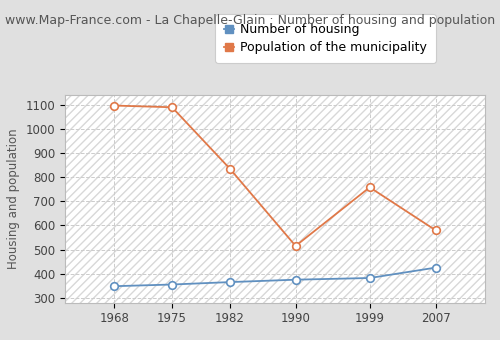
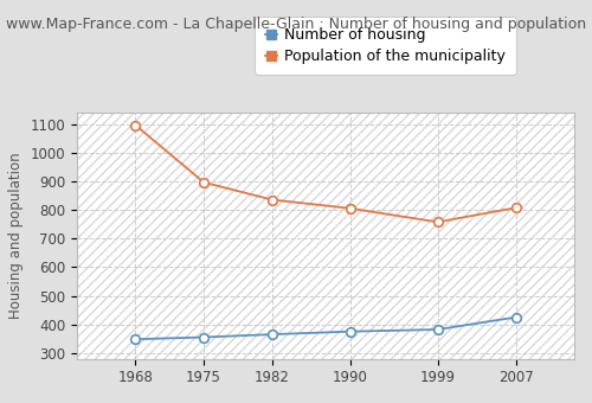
Population of the municipality/1975: 1090 -> 897
Population of the municipality/1990: 515 -> 806
Population of the municipality/2007: 580 -> 808
